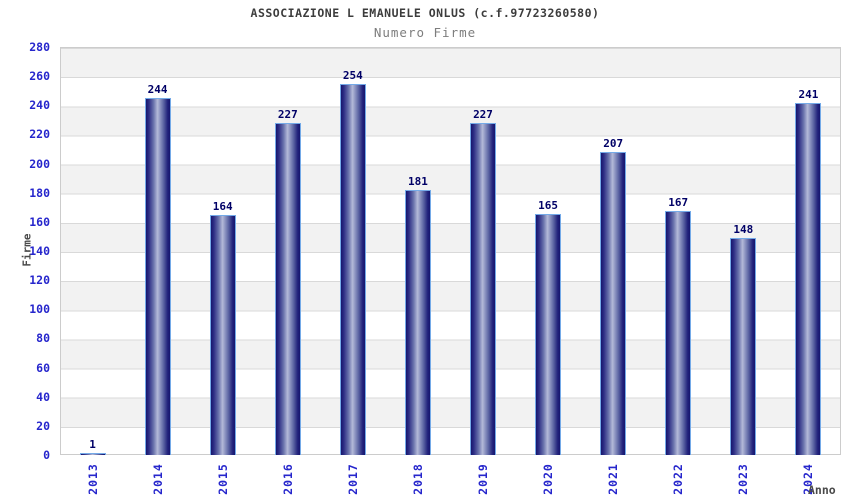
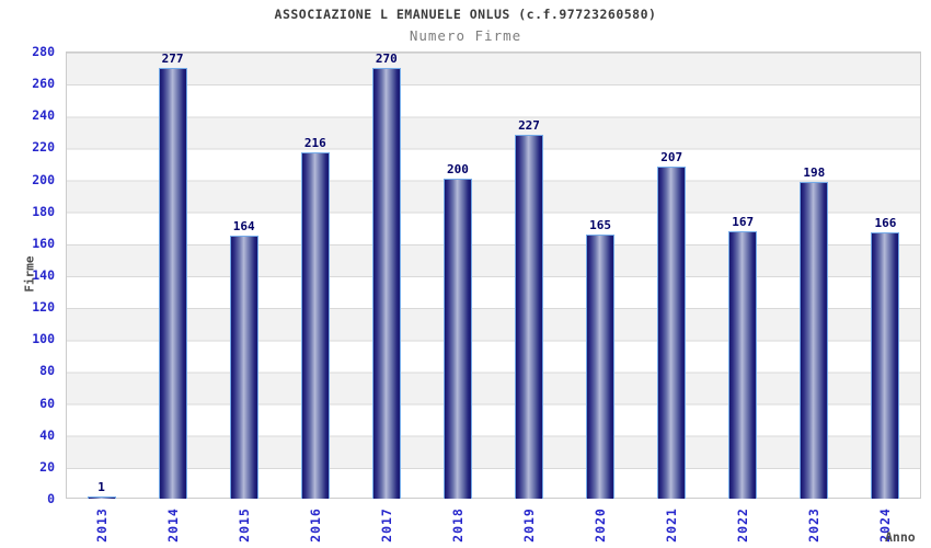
2014: 244 -> 277
2016: 227 -> 216
2017: 254 -> 270
2018: 181 -> 200
2023: 148 -> 198
2024: 241 -> 166
